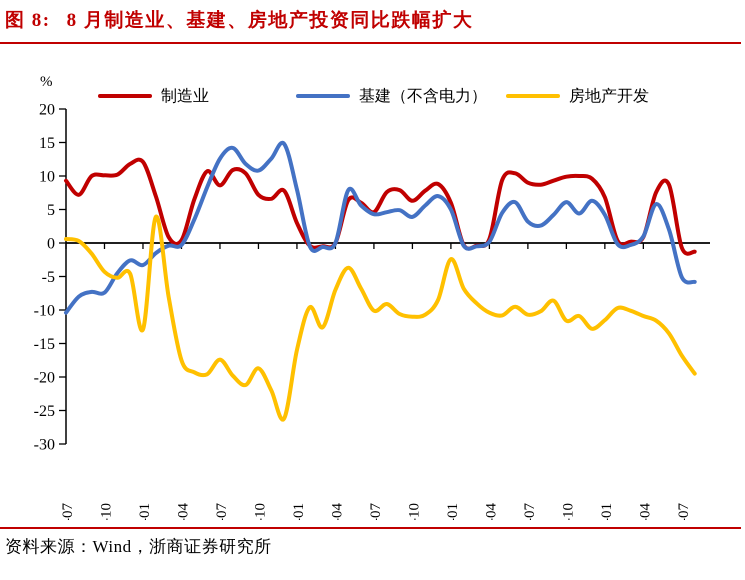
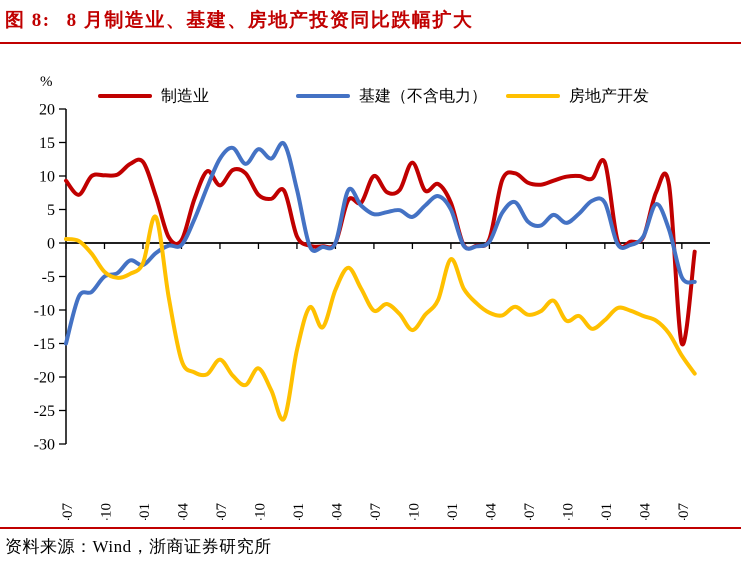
基建（不含电力）/21-07: -10 -> -15
基建（不含电力）/21-10: -7 -> -5
房地产开发/22-01: -13 -> -3
基建（不含电力）/22-10: 11 -> 14
制造业/23-01: 3 -> 1
制造业/23-07: 5 -> 10
制造业/23-10: 6 -> 12
房地产开发/23-10: -11 -> -13
基建（不含电力）/24-10: 6 -> 3
制造业/25-01: 7 -> 12
基建（不含电力）/25-01: 4 -> 6
制造业/25-07: -1 -> -15
